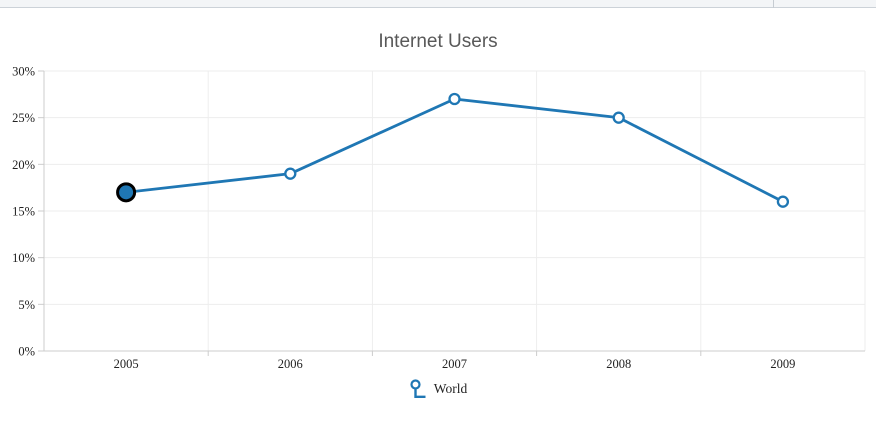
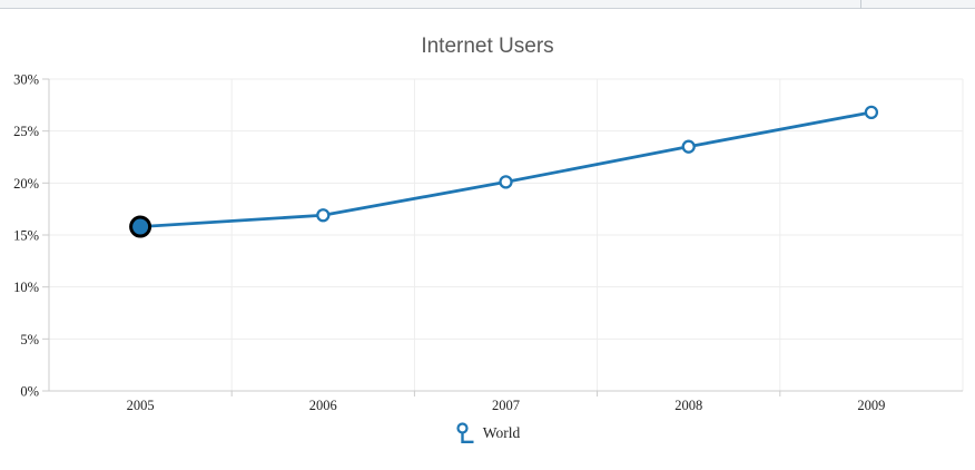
2005: 17% -> 16%
2006: 19% -> 17%
2007: 27% -> 20%
2008: 25% -> 24%
2009: 16% -> 27%
